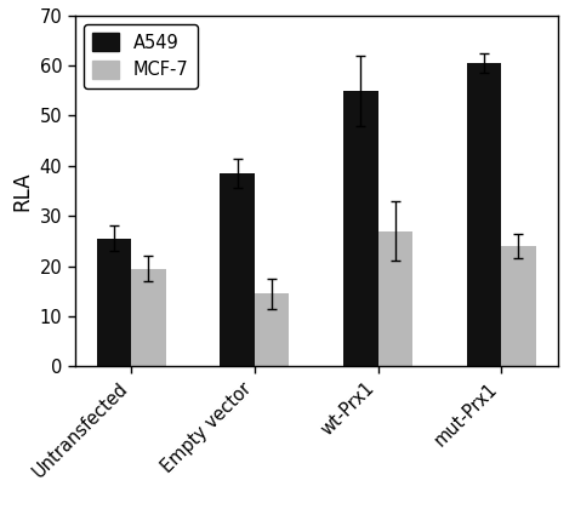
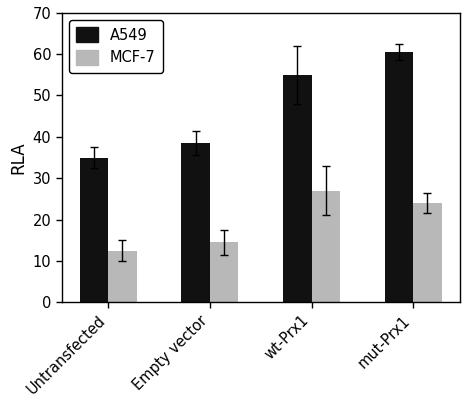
A549/Untransfected: 25.5 -> 35.0
MCF-7/Untransfected: 19.5 -> 12.5
